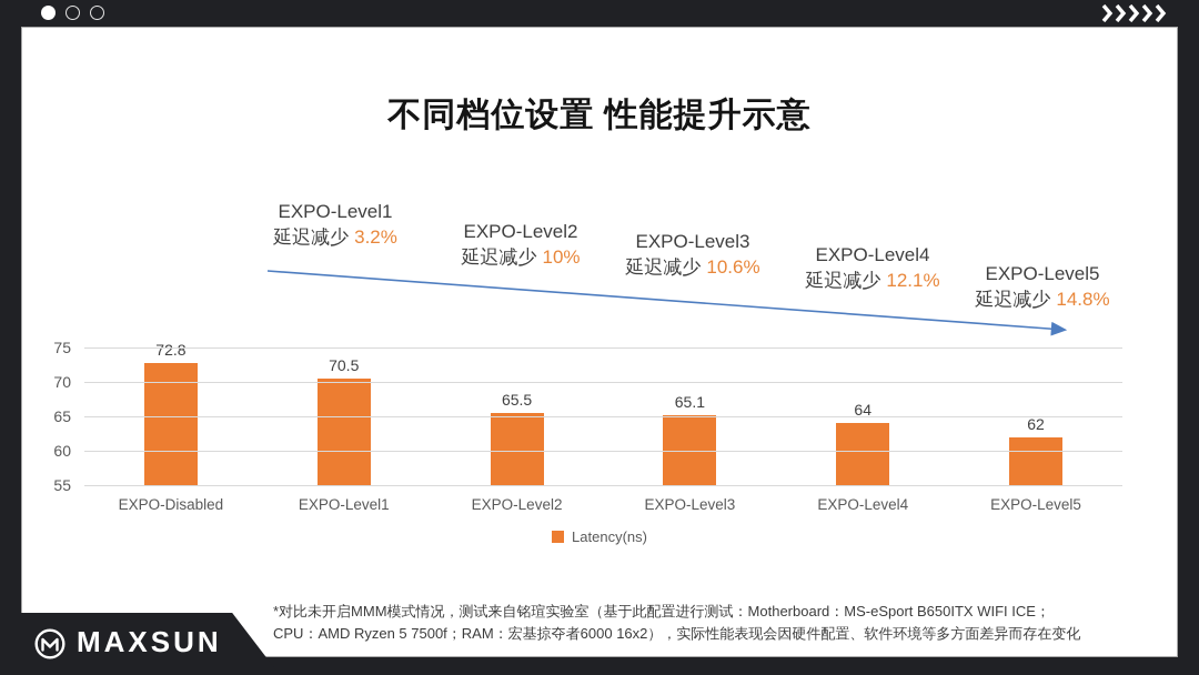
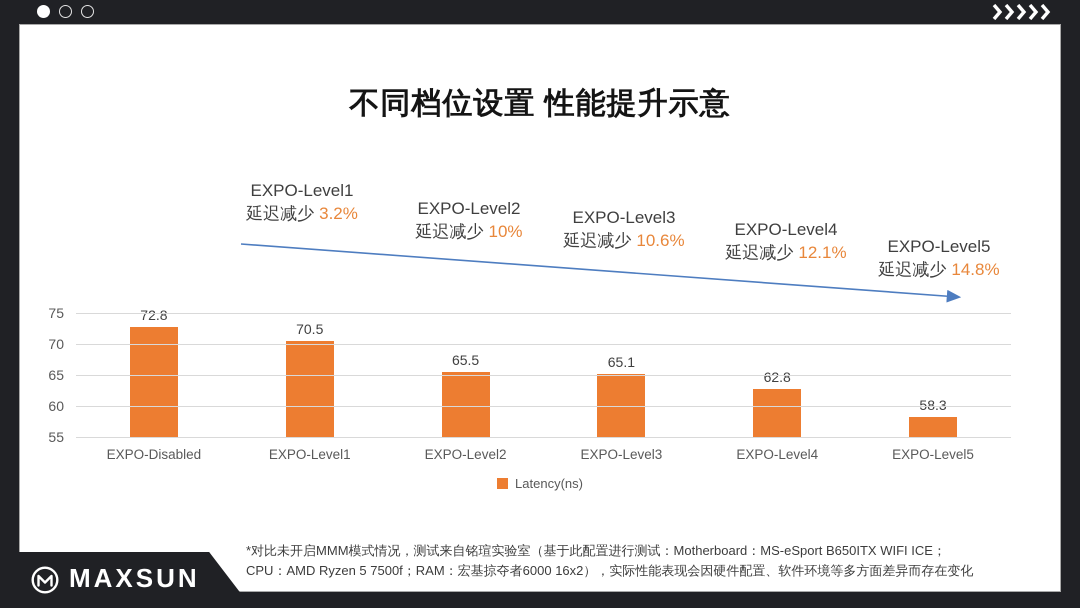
EXPO-Level4: 64 -> 62.8
EXPO-Level5: 62 -> 58.3
